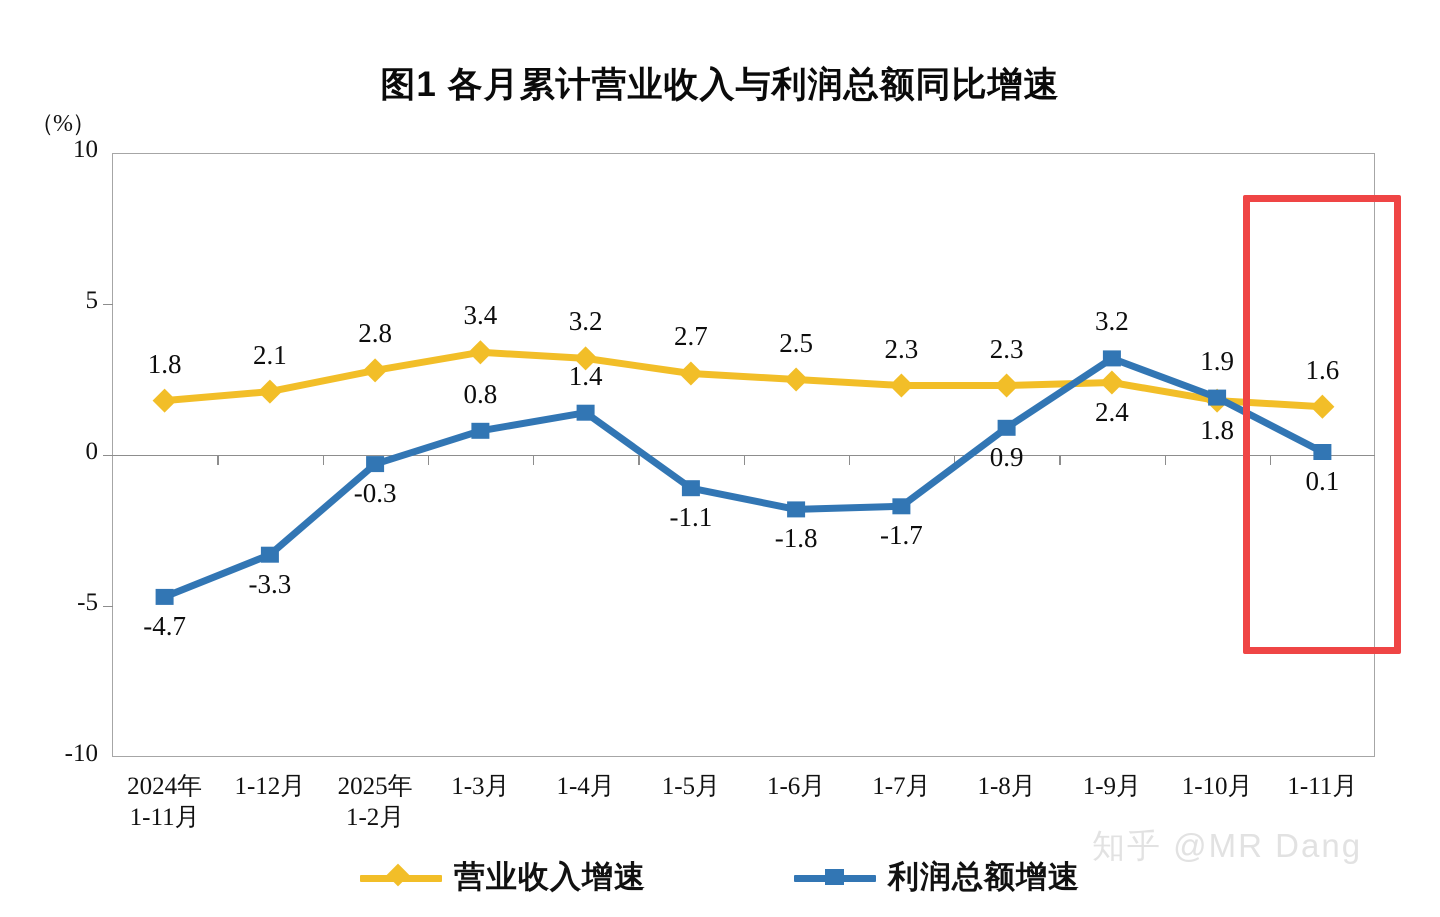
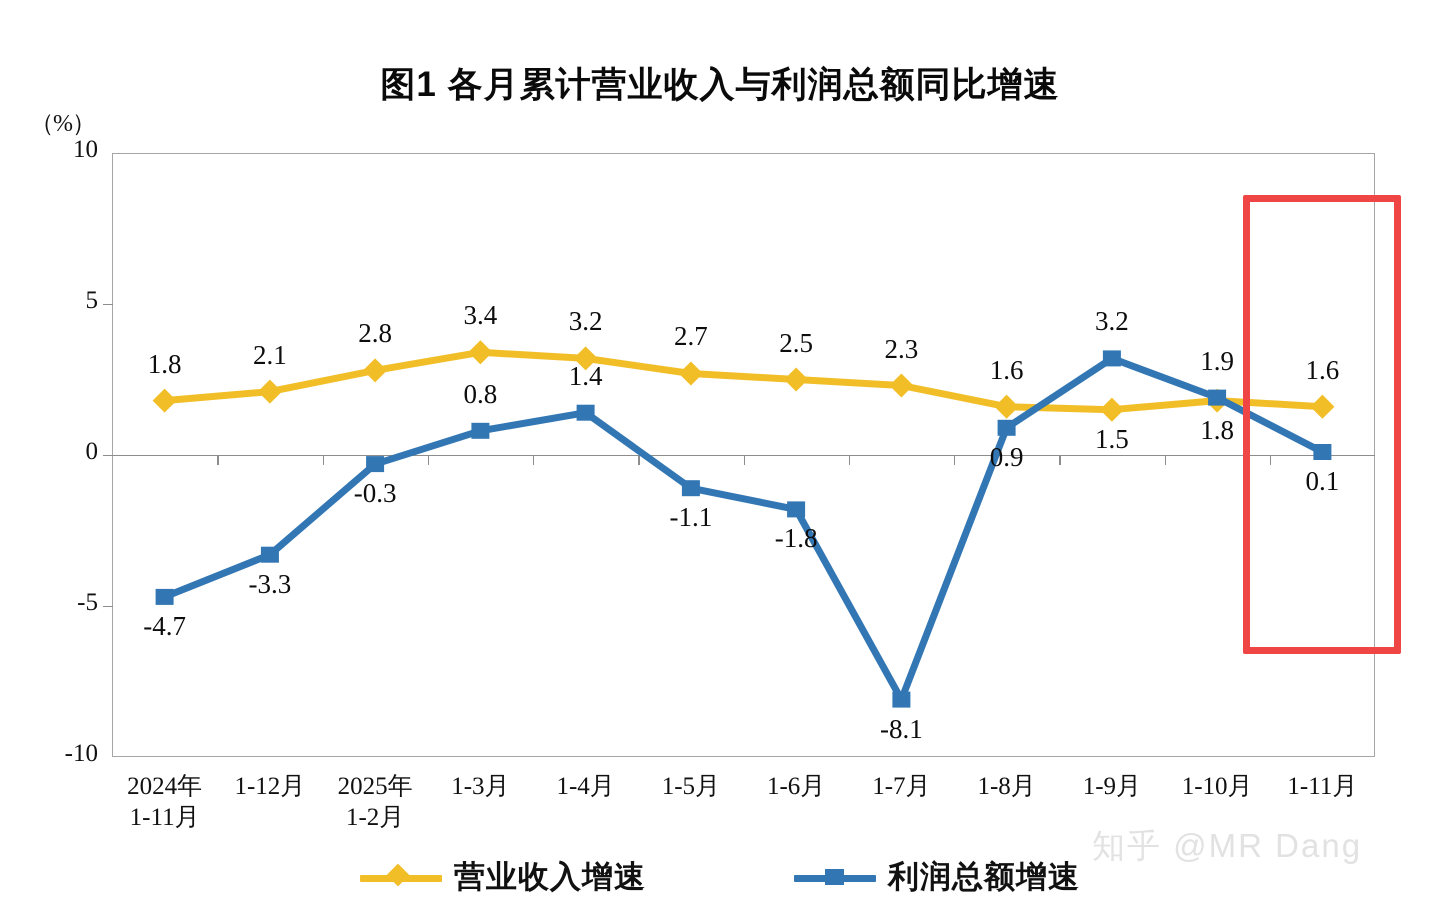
利润总额增速/1-7月: -1.7 -> -8.1
营业收入增速/1-8月: 2.3 -> 1.6
营业收入增速/1-9月: 2.4 -> 1.5
